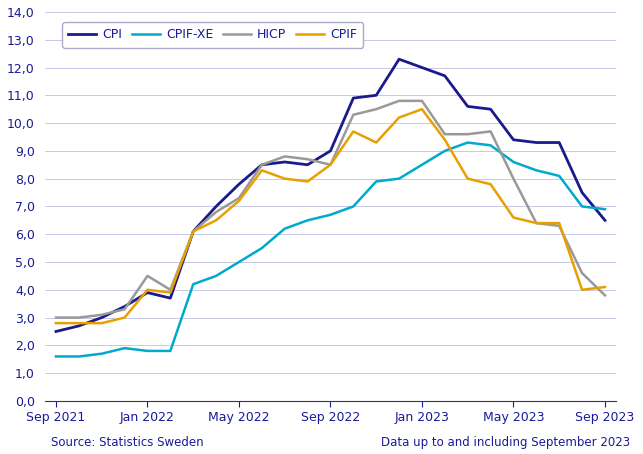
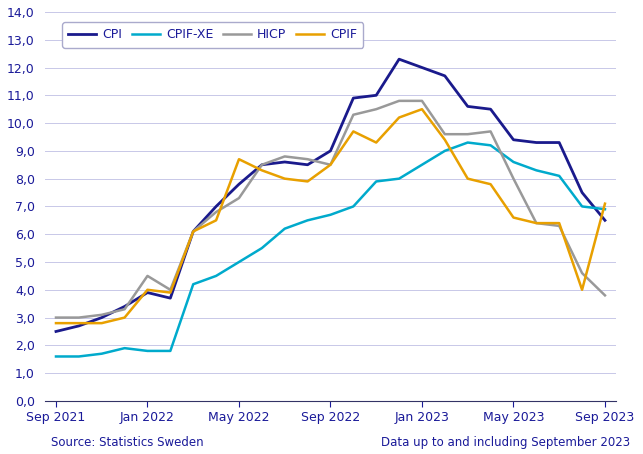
CPIF/May 2022: 7,2 -> 8,7
CPIF/Sep 2023: 4,1 -> 7,1
